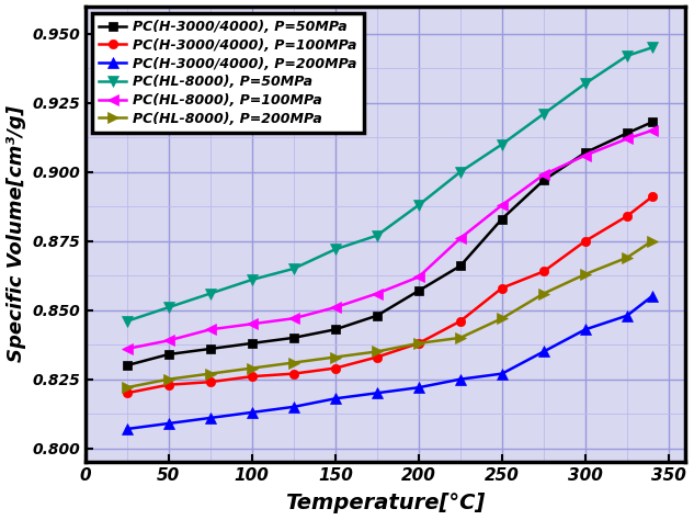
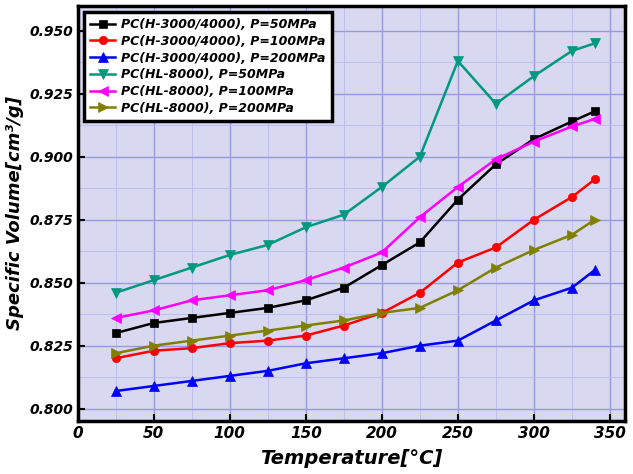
PC(HL-8000), P=50MPa/250: 0.910 -> 0.938
